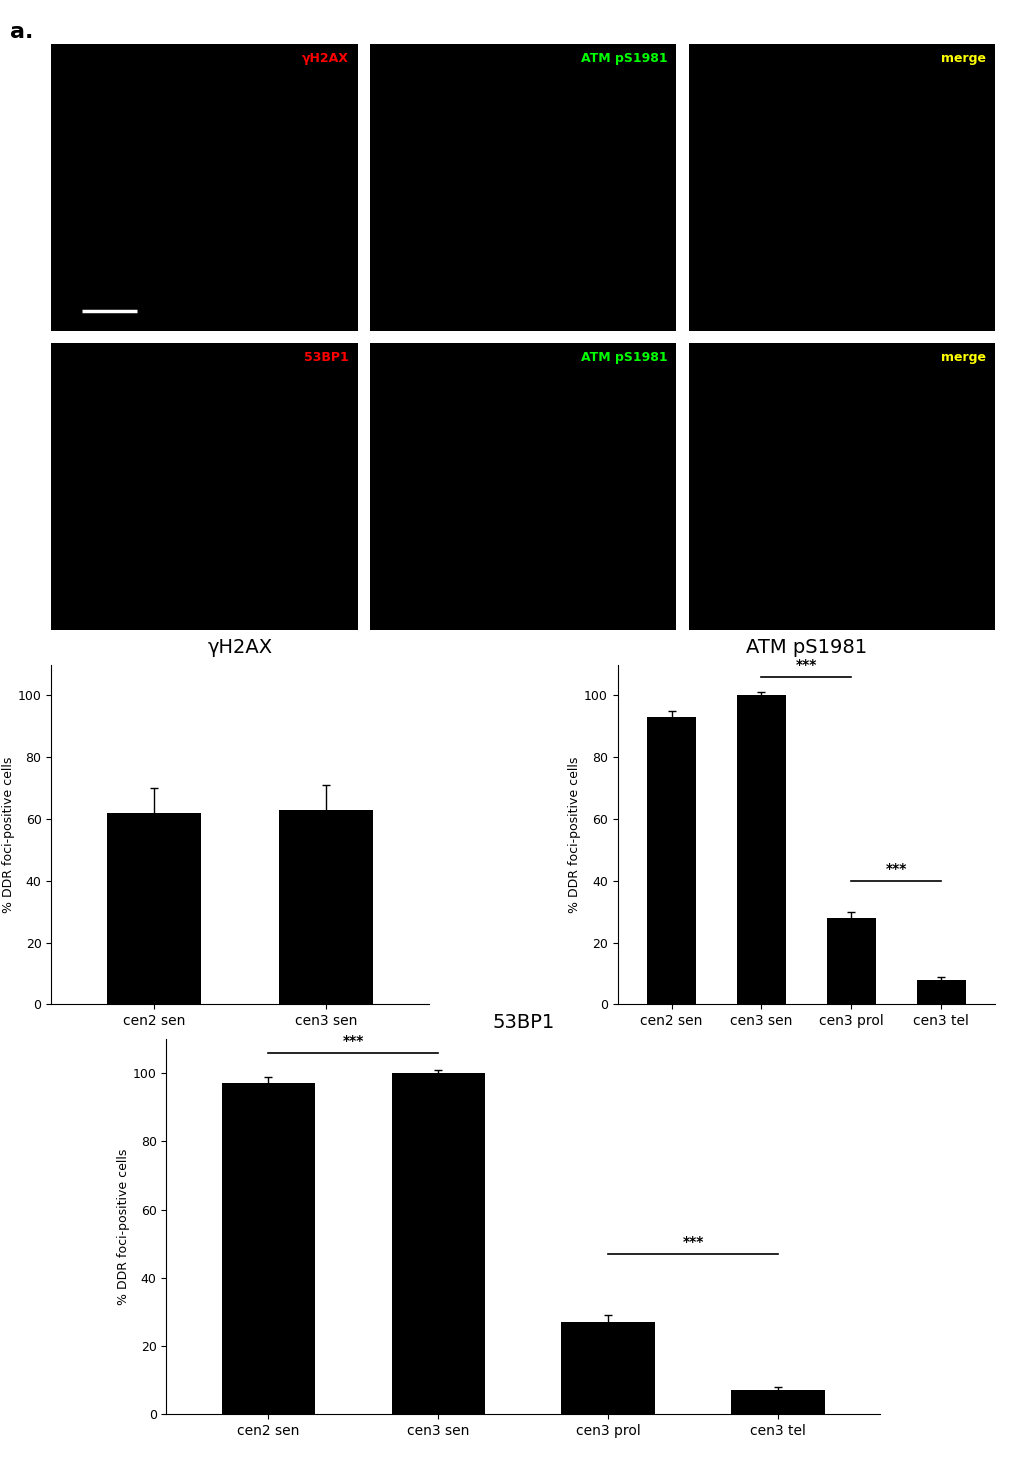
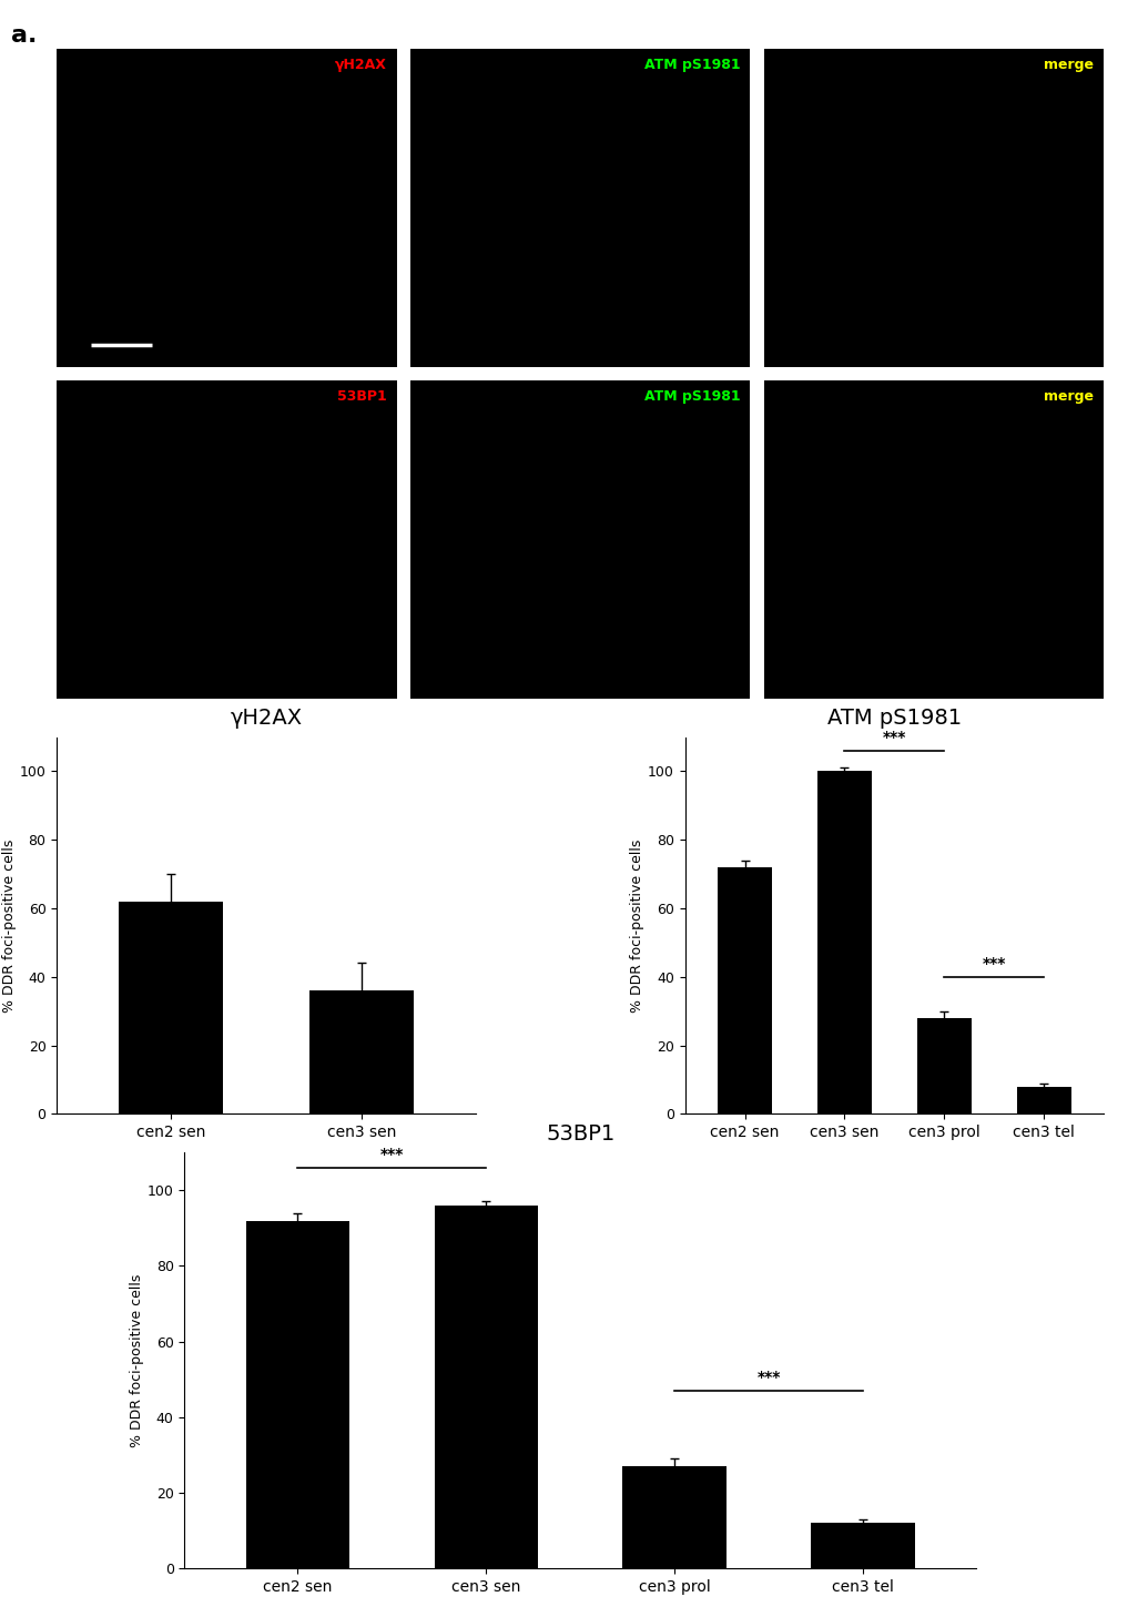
γH2AX/cen3 sen: 63 -> 36
ATM pS1981/cen2 sen: 93 -> 72
53BP1/cen2 sen: 97 -> 92
53BP1/cen3 sen: 100 -> 96
53BP1/cen3 tel: 7 -> 12
